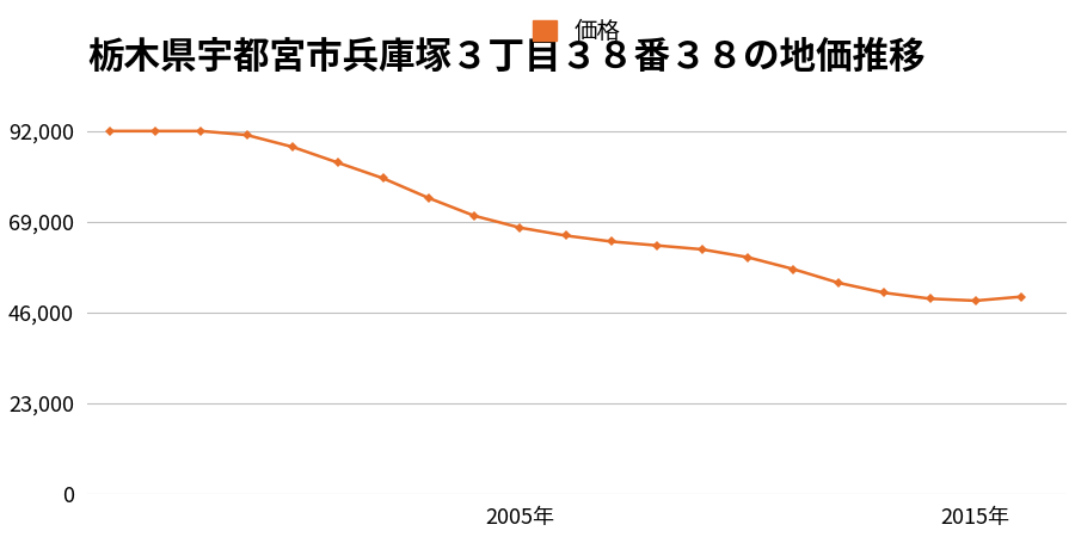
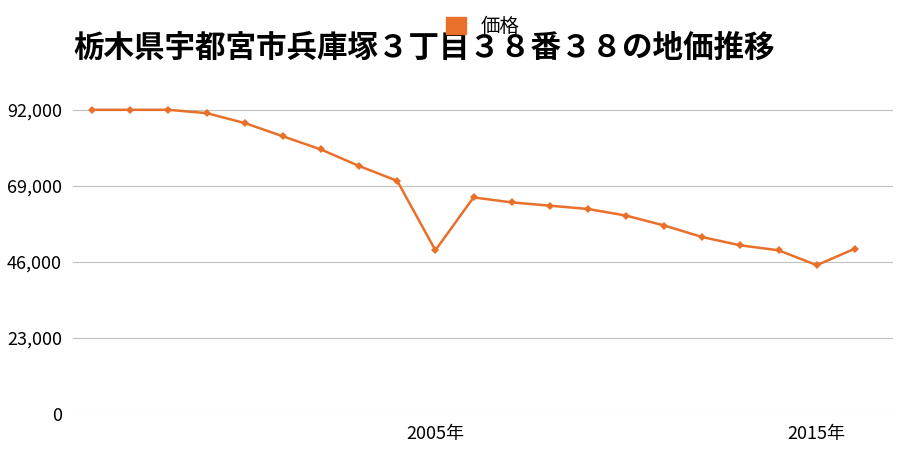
2005年: 67,500 -> 49,500
2015年: 49,000 -> 45,000
